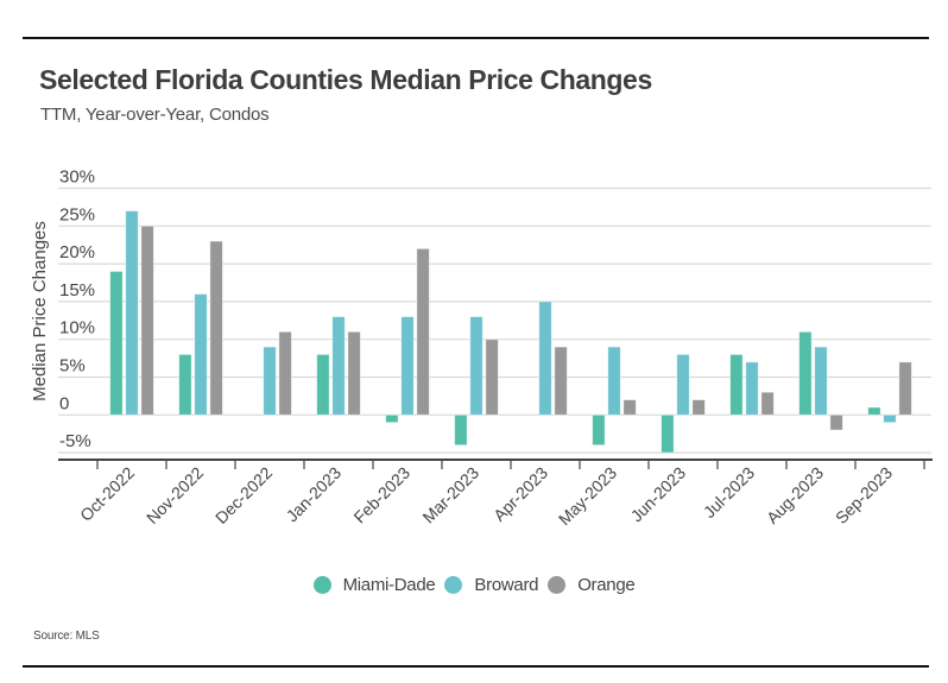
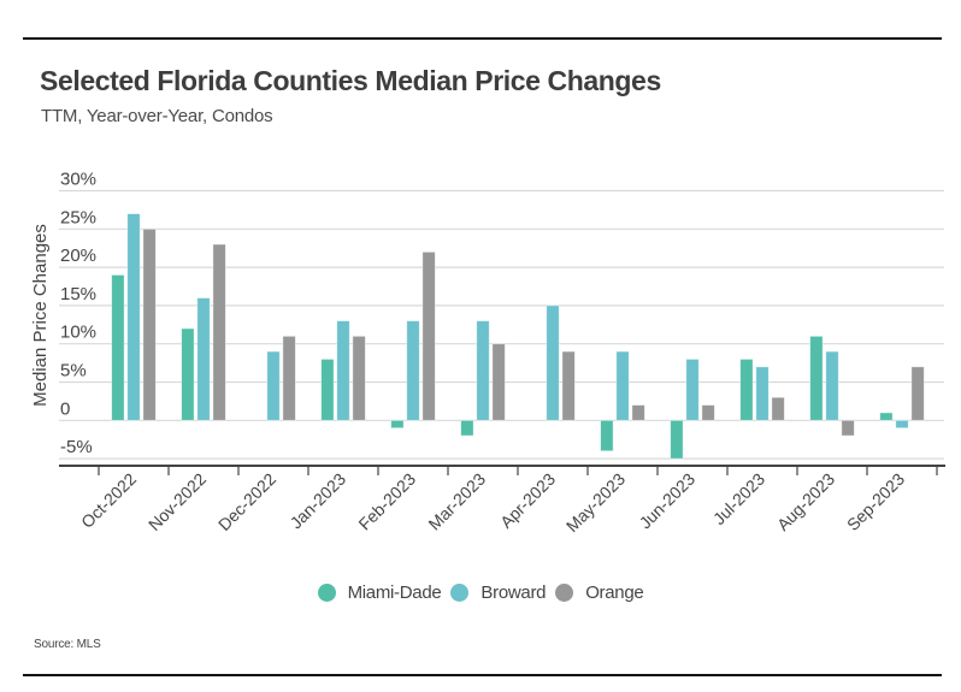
Miami-Dade/Nov-2022: 8% -> 12%
Miami-Dade/Mar-2023: -4% -> -2%
